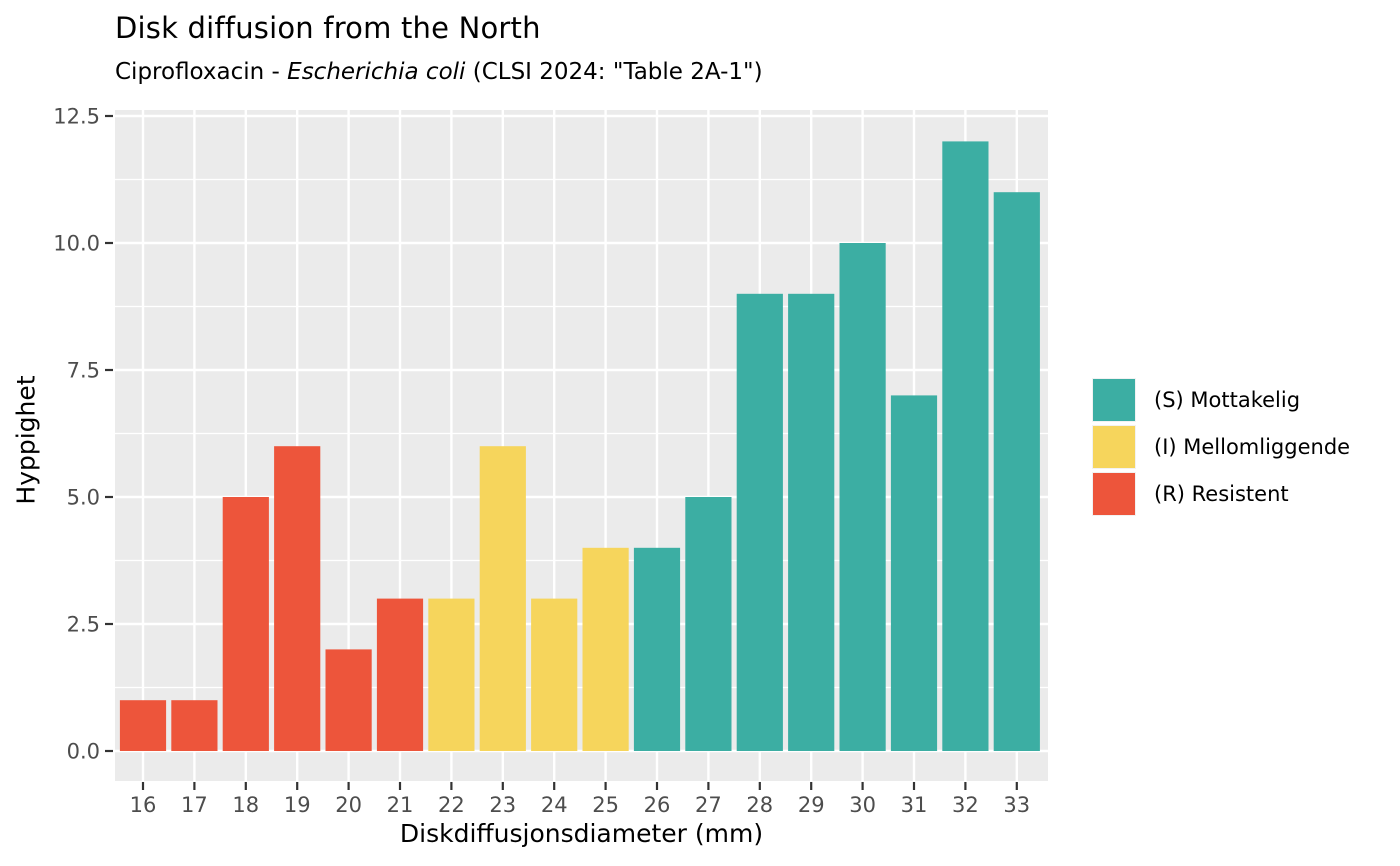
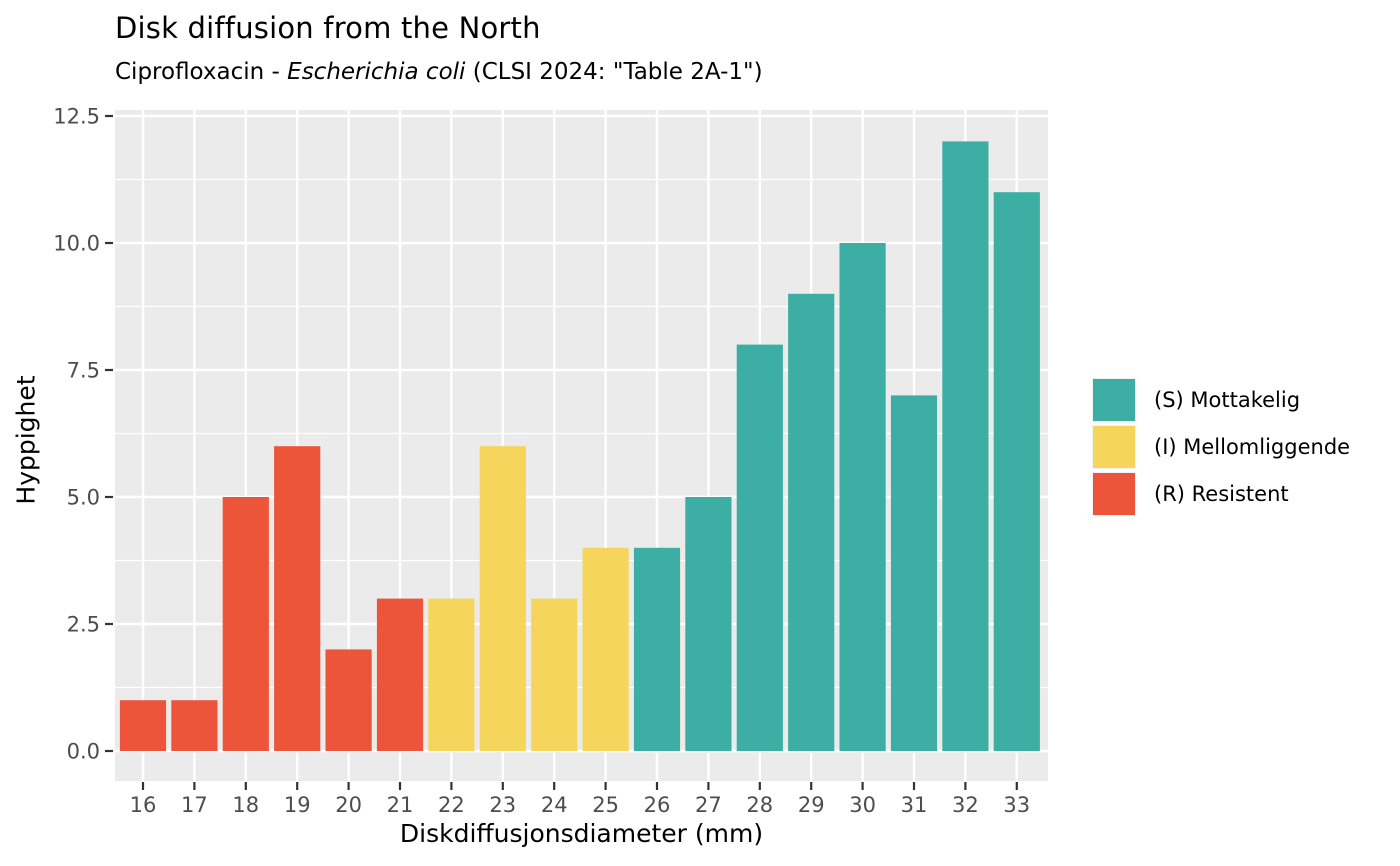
28: 9 -> 8
